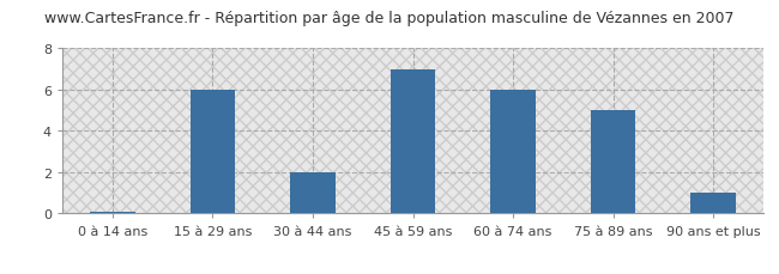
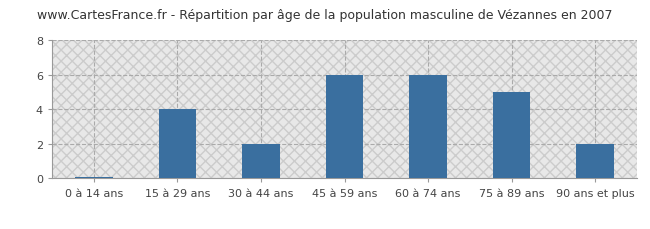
15 à 29 ans: 6.0 -> 4.0
45 à 59 ans: 7.0 -> 6.0
90 ans et plus: 1.0 -> 2.0
